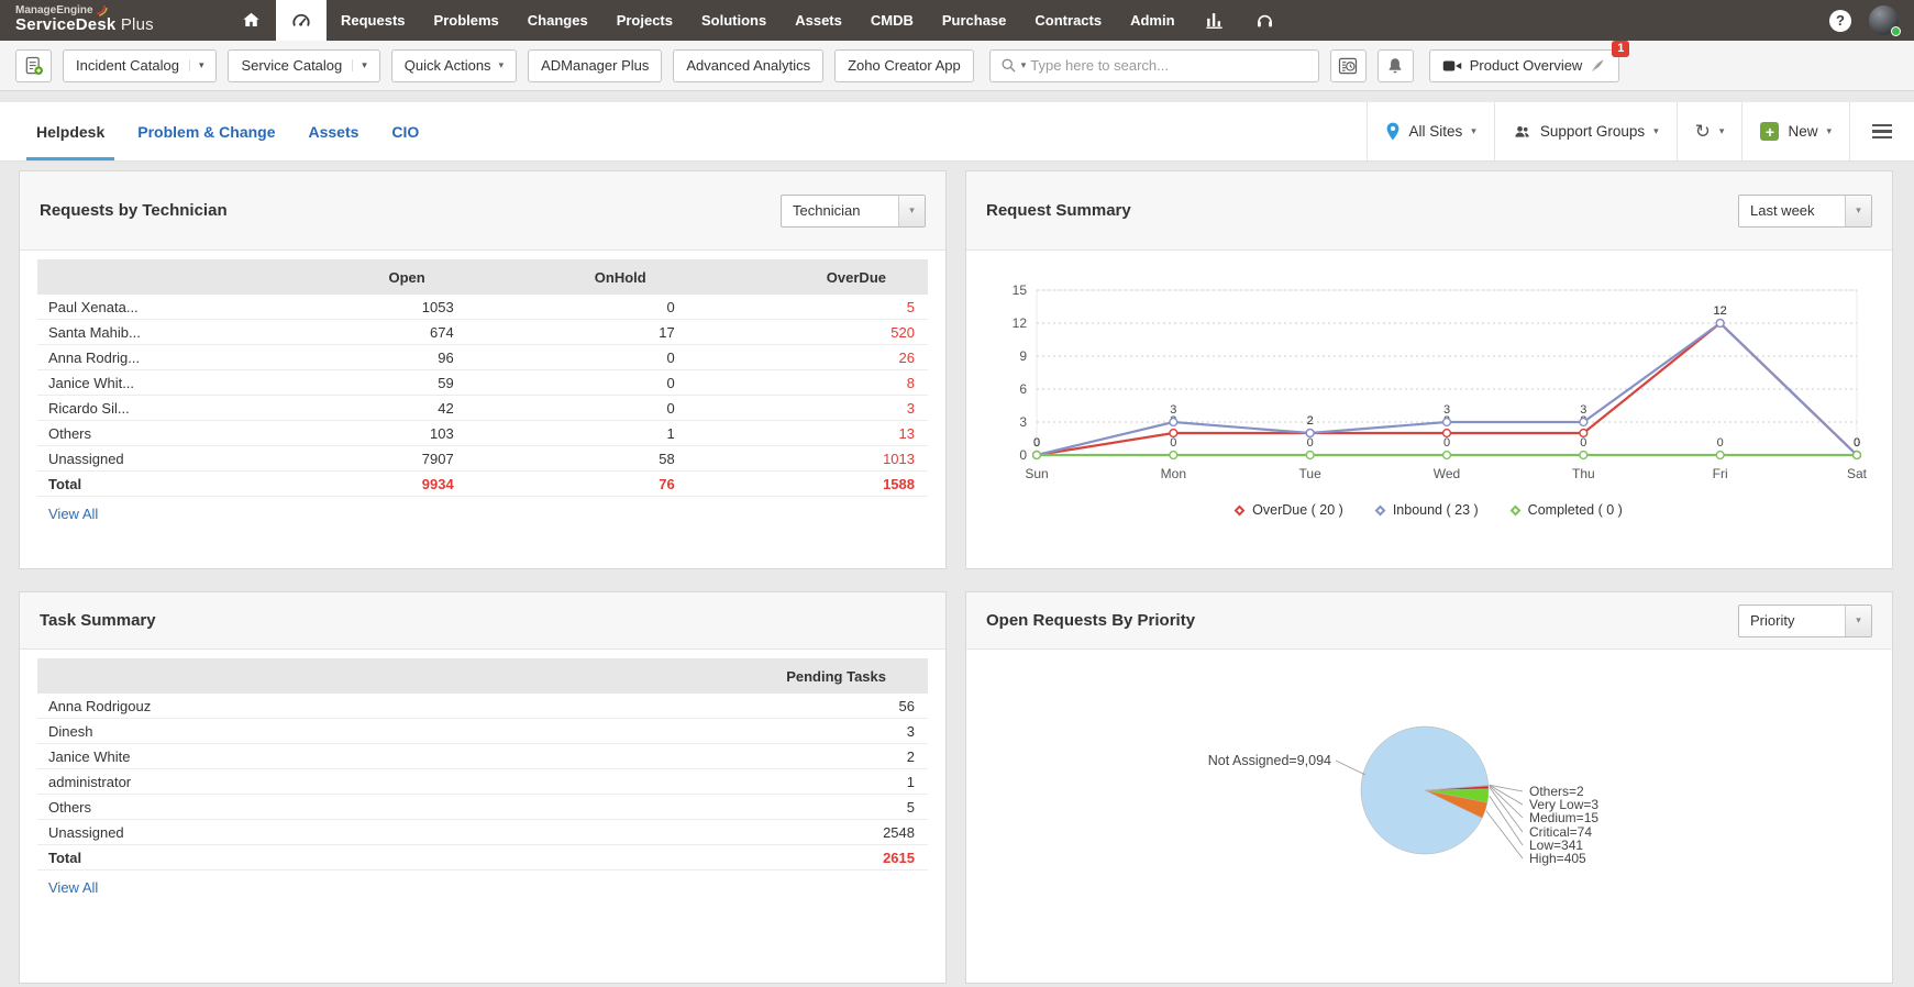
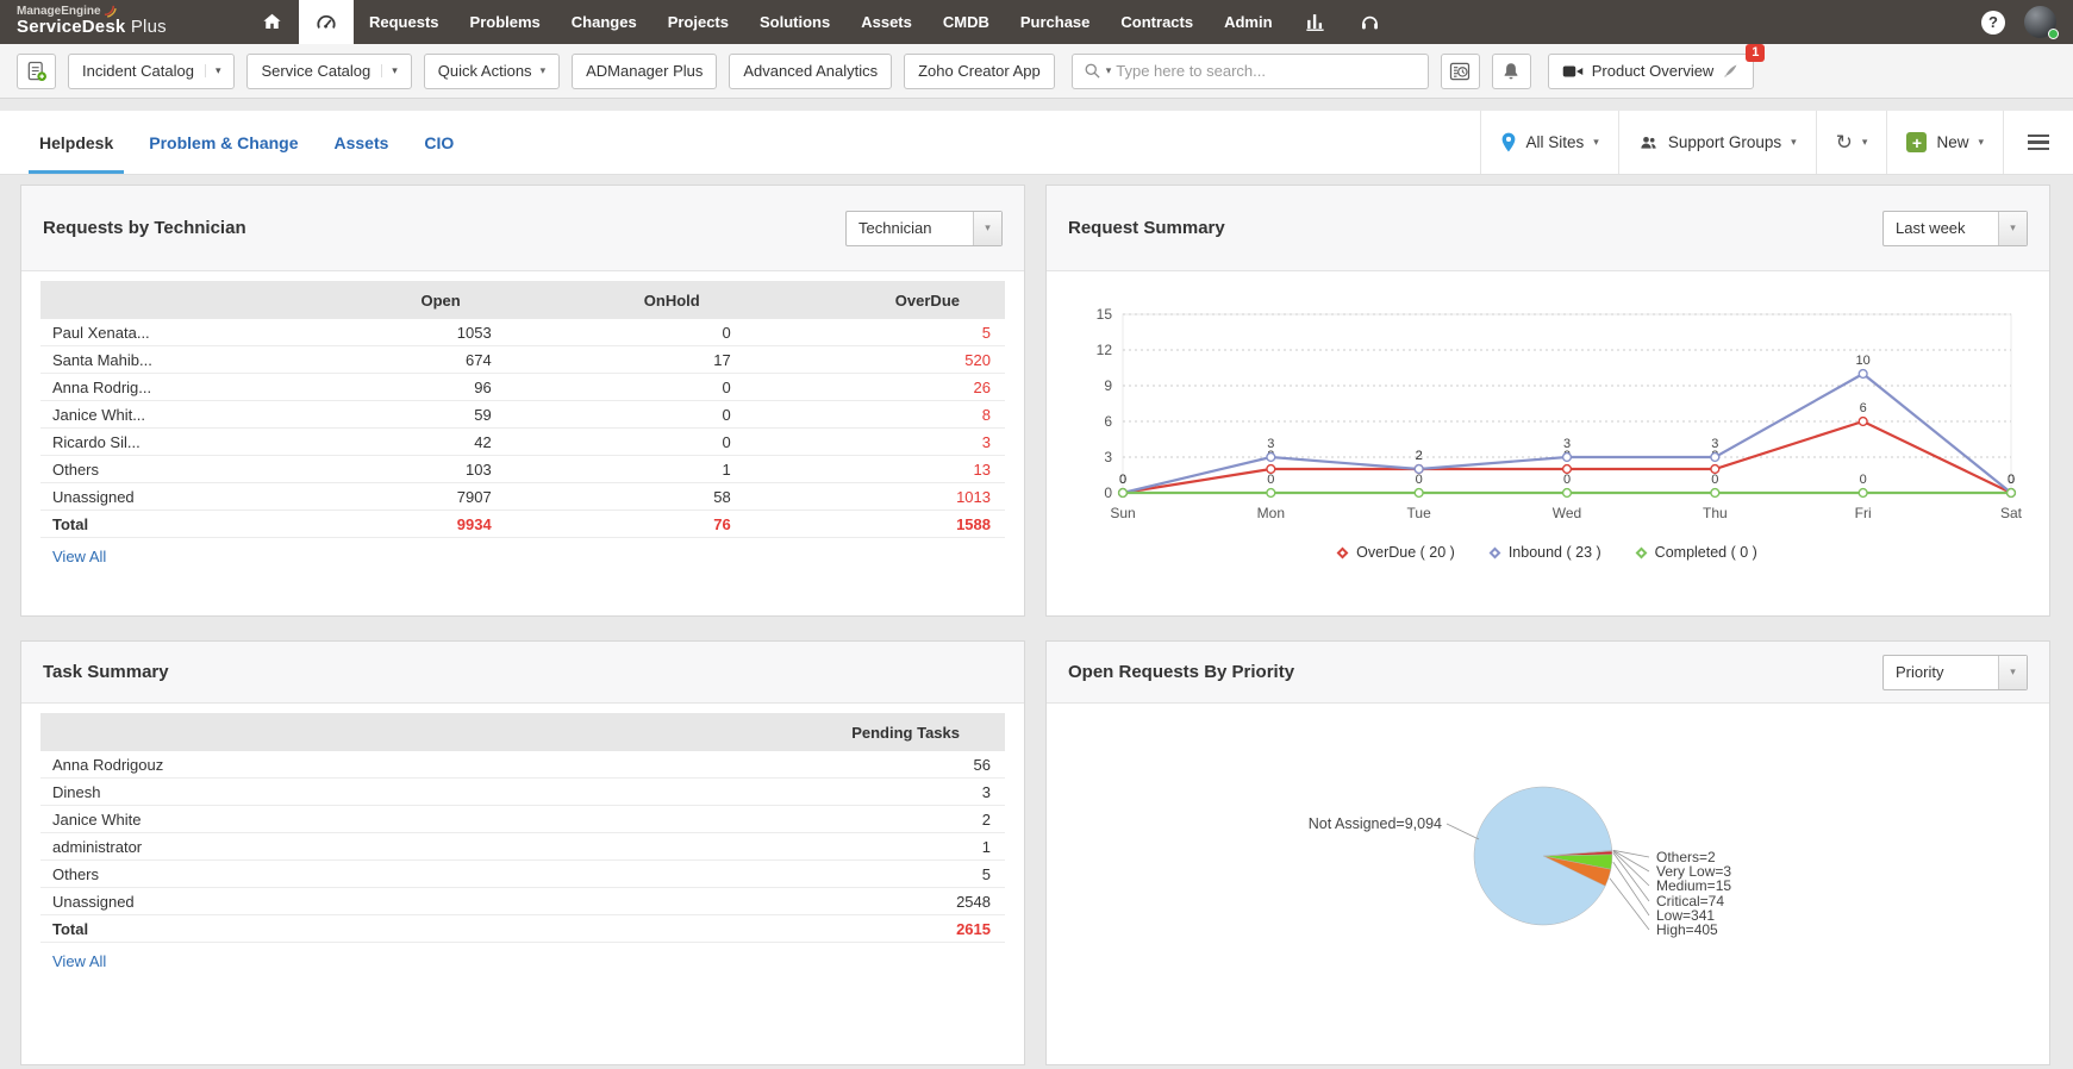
Request Summary/OverDue ( 20 )/Fri: 12 -> 6
Request Summary/Inbound ( 23 )/Fri: 12 -> 10
